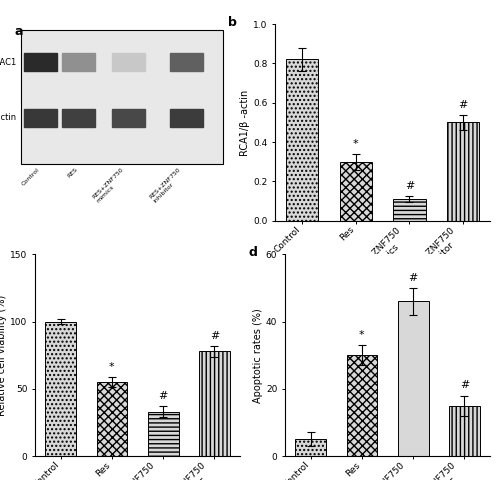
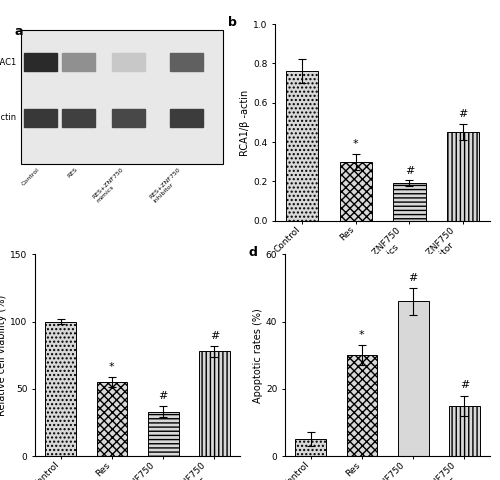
Control: 0.82 -> 0.76
Res+ZNF750 mimics: 0.11 -> 0.19
Res+ZNF750 inhibitor: 0.50 -> 0.45
